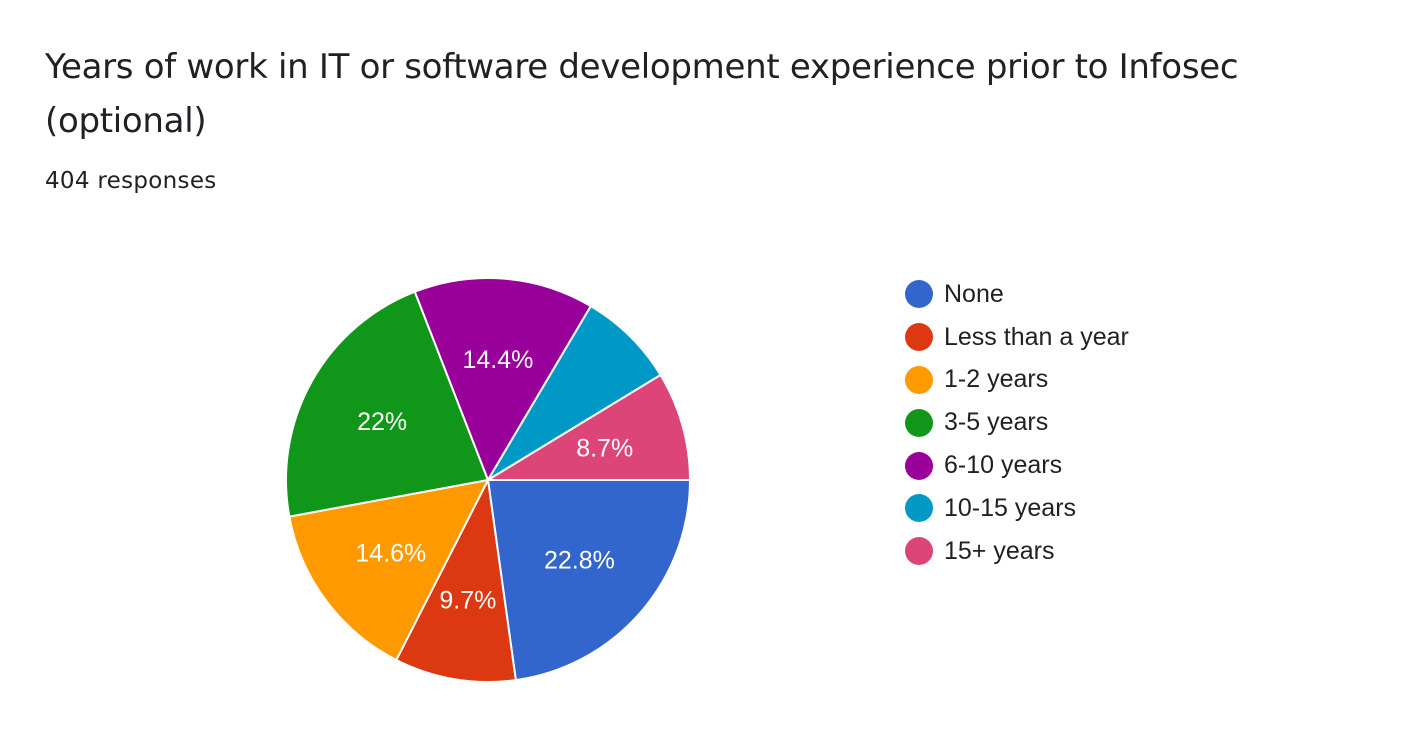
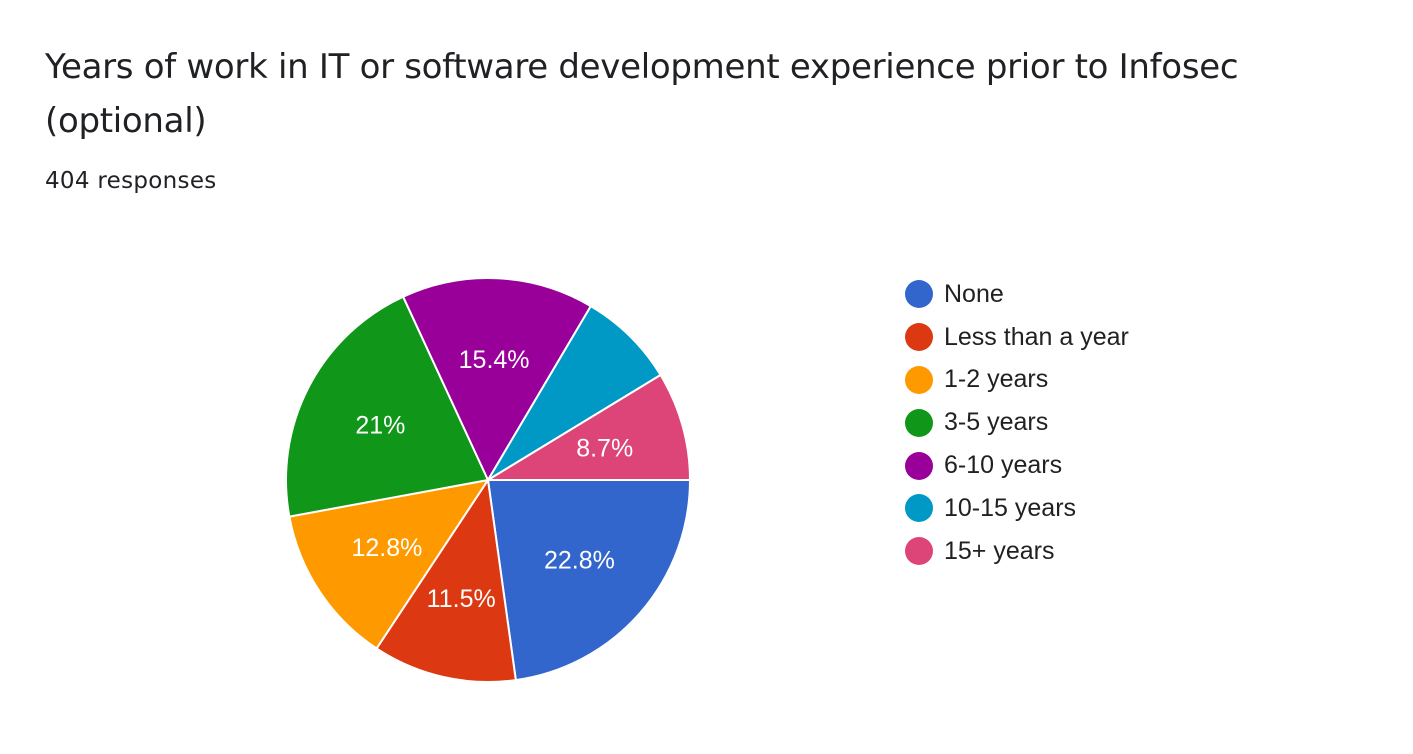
Less than a year: 9.7% -> 11.5%
1-2 years: 14.6% -> 12.8%
3-5 years: 22% -> 21%
6-10 years: 14.4% -> 15.4%
